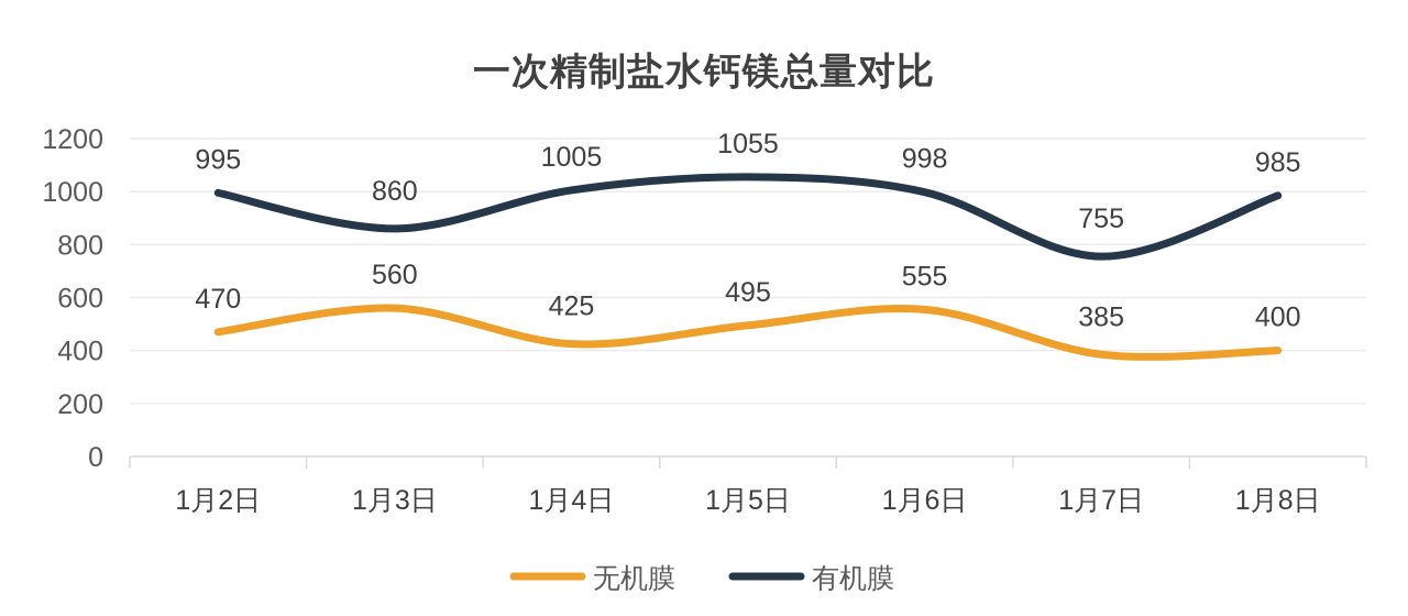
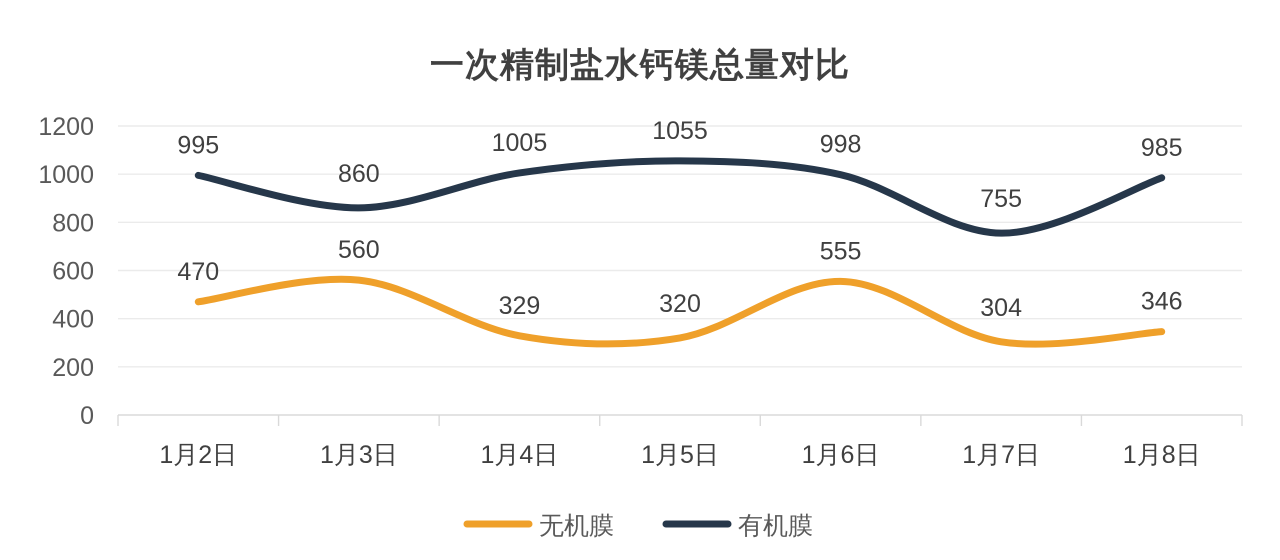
无机膜/1月4日: 425 -> 329
无机膜/1月5日: 495 -> 320
无机膜/1月7日: 385 -> 304
无机膜/1月8日: 400 -> 346
